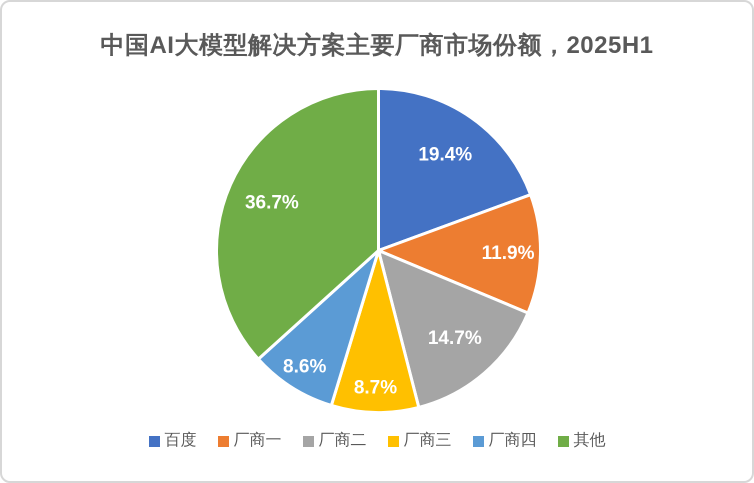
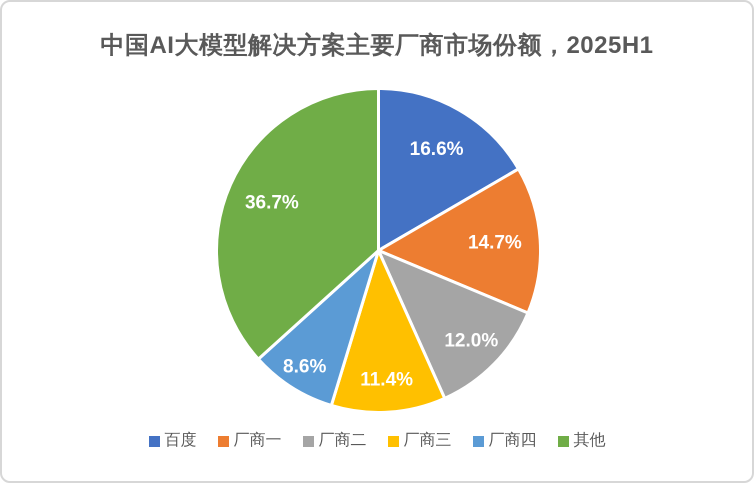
百度: 19.4% -> 16.6%
厂商一: 11.9% -> 14.7%
厂商二: 14.7% -> 12.0%
厂商三: 8.7% -> 11.4%
